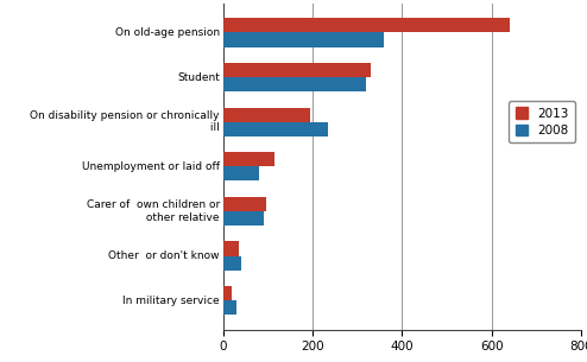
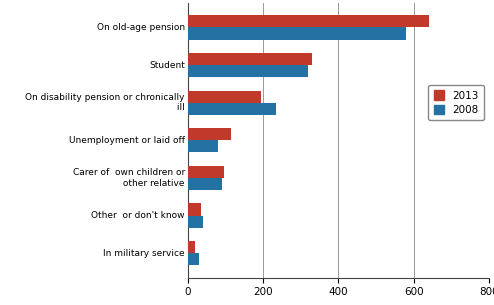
2008/On old-age pension: 360 -> 580
